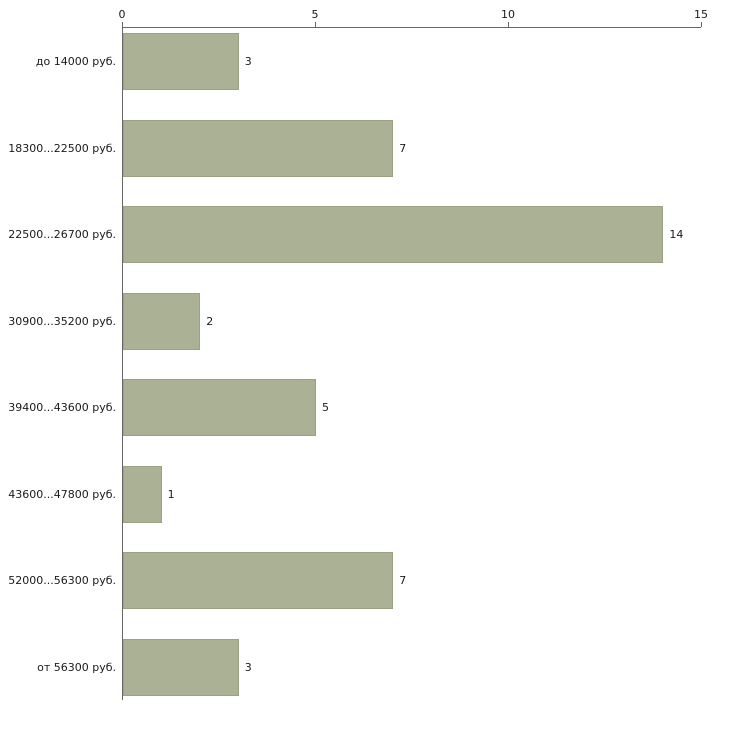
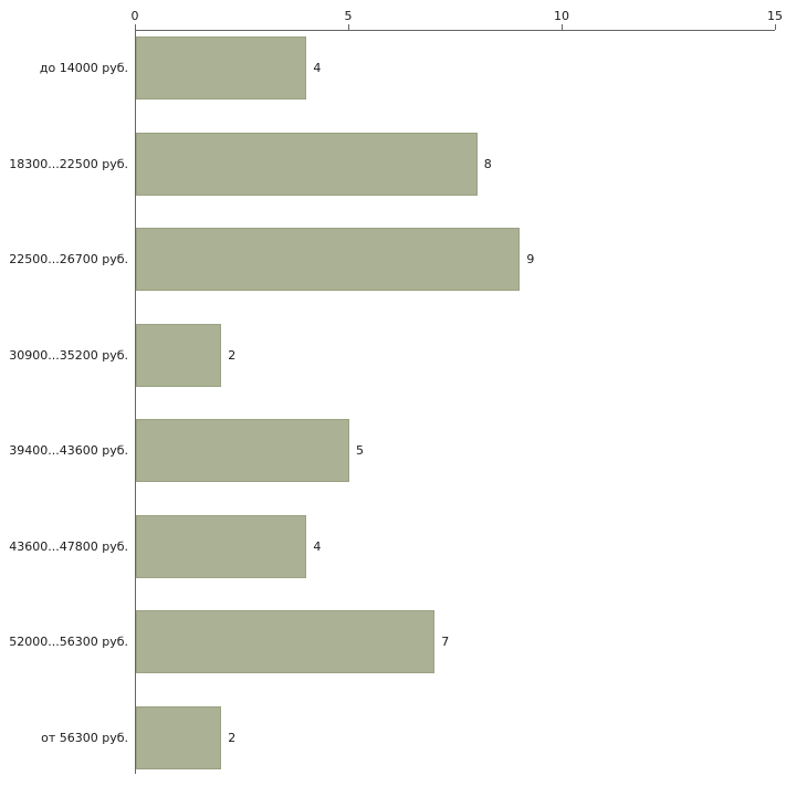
до 14000 руб.: 3 -> 4
18300...22500 руб.: 7 -> 8
22500...26700 руб.: 14 -> 9
43600...47800 руб.: 1 -> 4
от 56300 руб.: 3 -> 2
